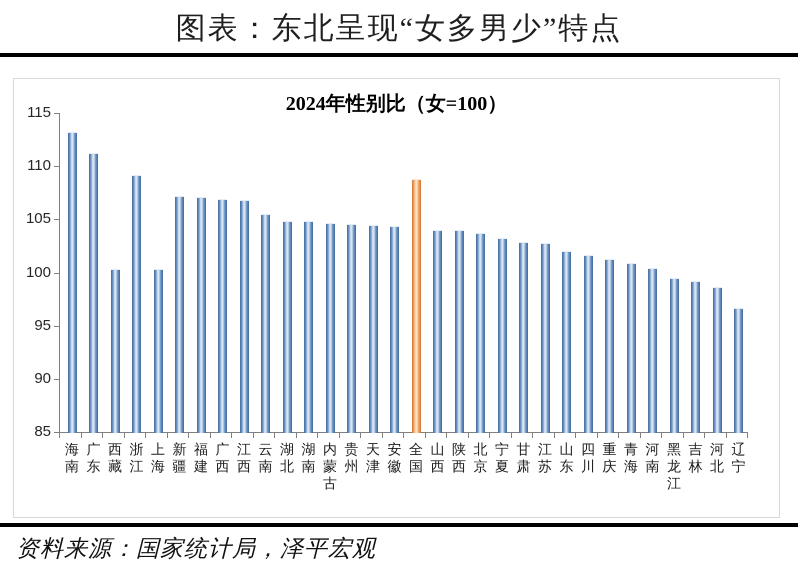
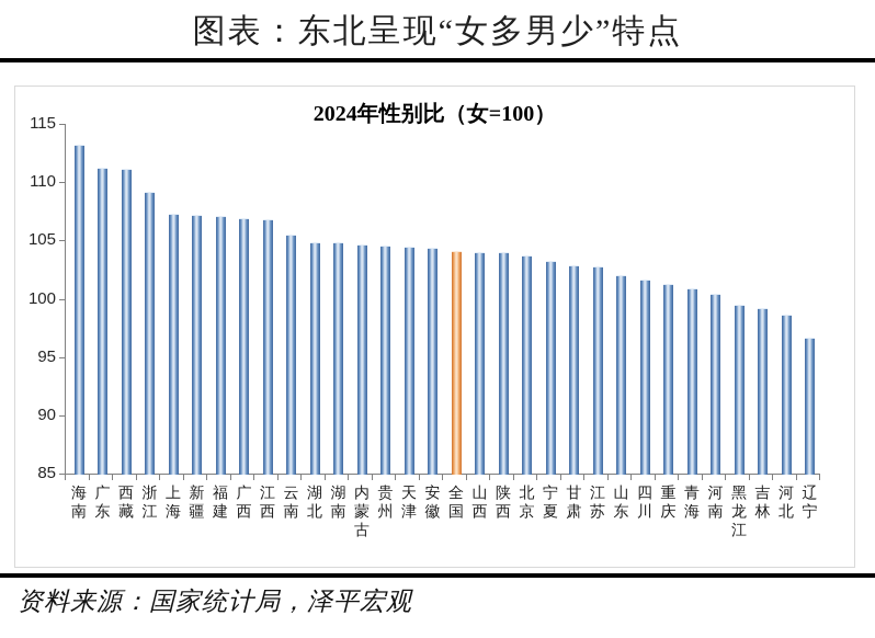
西藏: 100.3 -> 111.1
上海: 100.3 -> 107.3
全国: 108.8 -> 104.1
